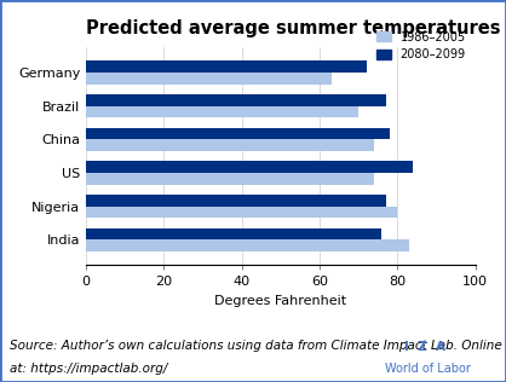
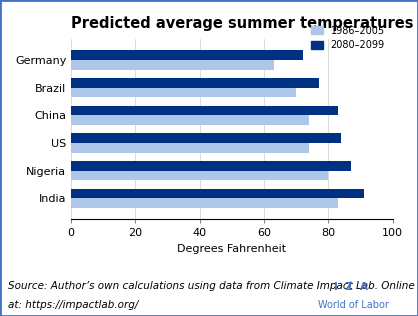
2080–2099/China: 78 -> 83
2080–2099/Nigeria: 77 -> 87
2080–2099/India: 76 -> 91
